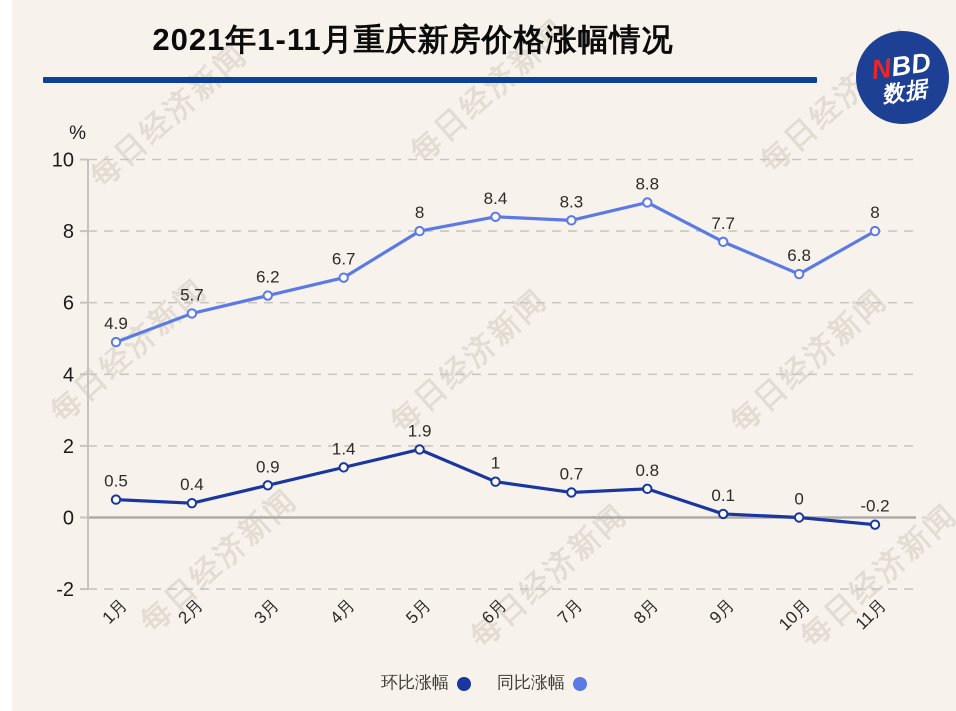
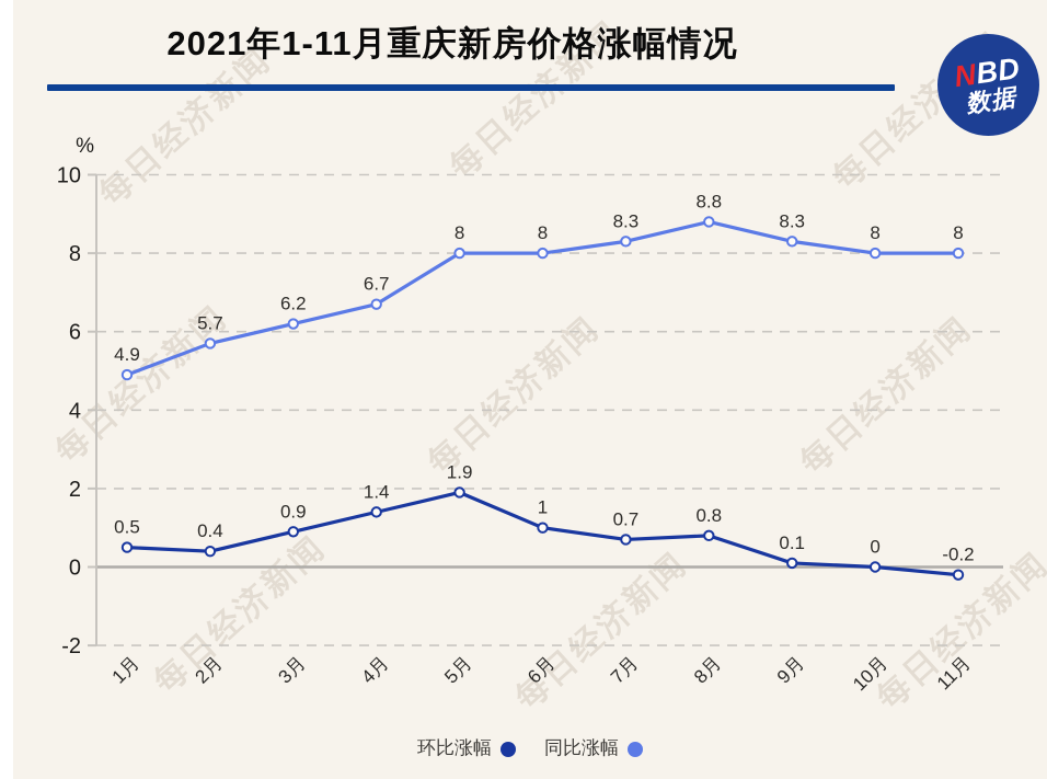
同比涨幅/6月: 8.4 -> 8
同比涨幅/9月: 7.7 -> 8.3
同比涨幅/10月: 6.8 -> 8
